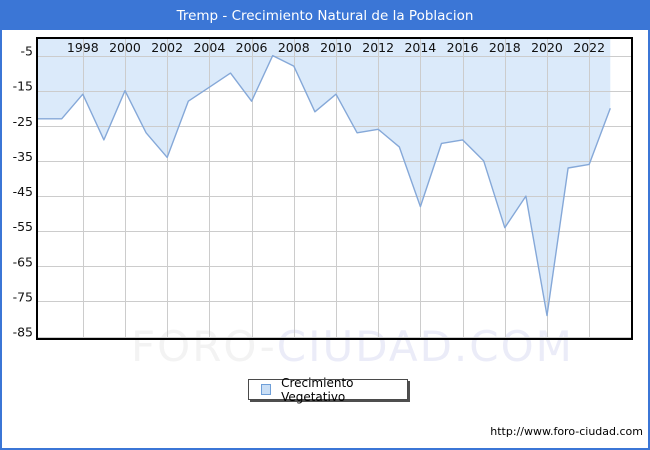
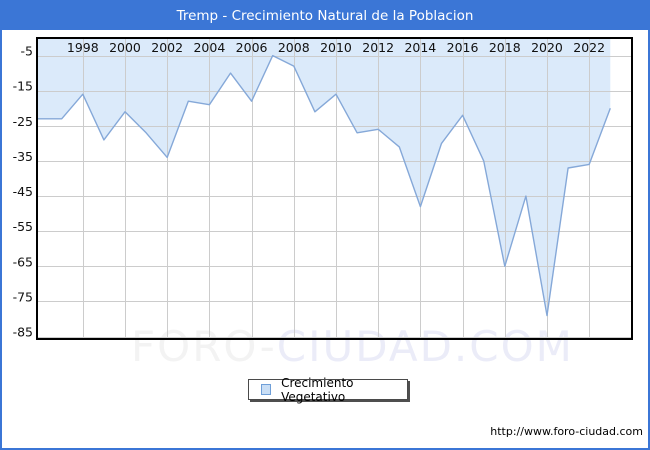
2000: -15 -> -21
2004: -14 -> -19
2016: -29 -> -22
2018: -54 -> -65
